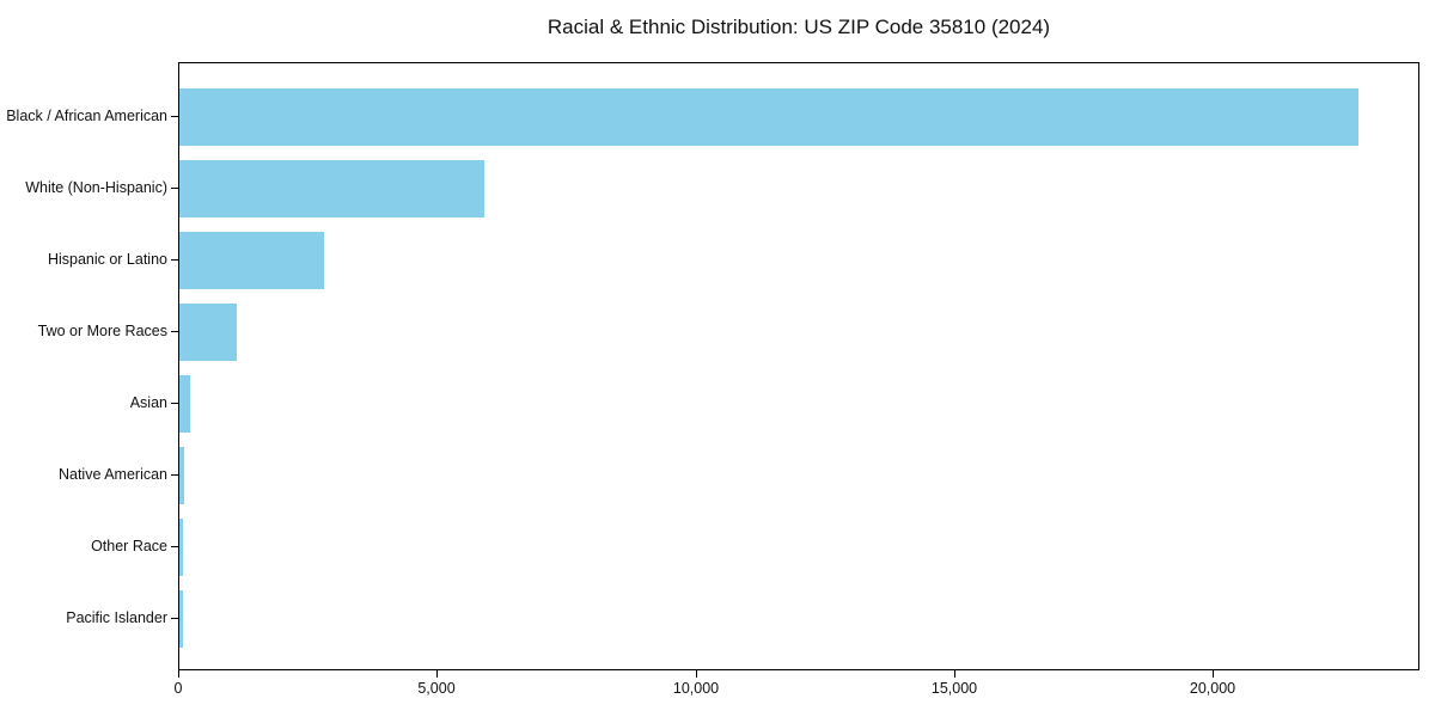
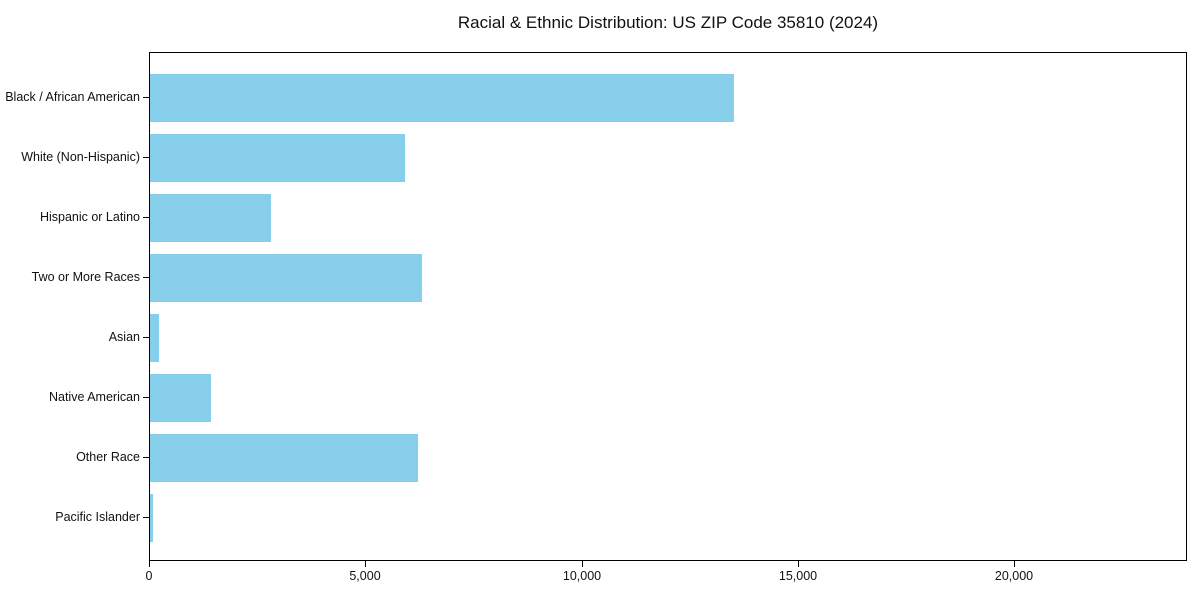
Black / African American: 22800 -> 13500
Two or More Races: 1100 -> 6300
Native American: 100 -> 1400
Other Race: 100 -> 6200
